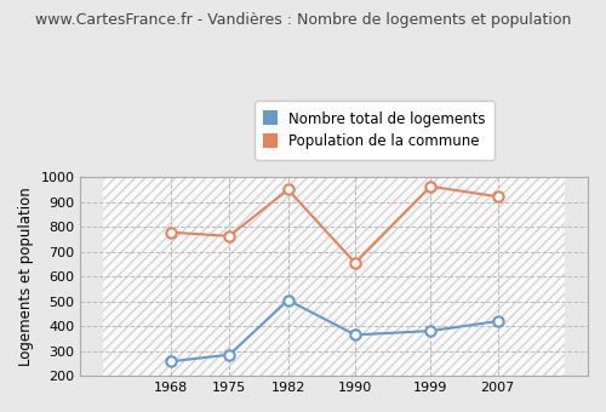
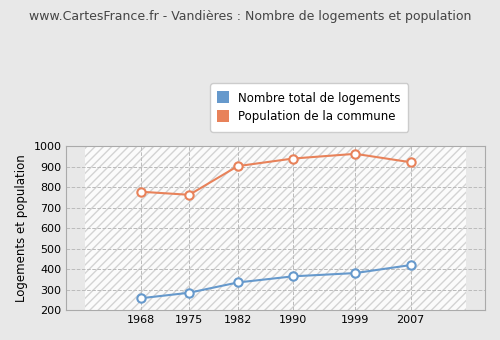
Nombre total de logements/1982: 505 -> 335
Population de la commune/1982: 950 -> 903
Population de la commune/1990: 655 -> 940
